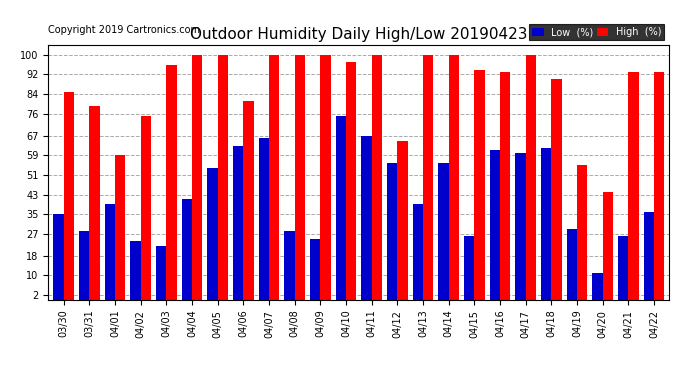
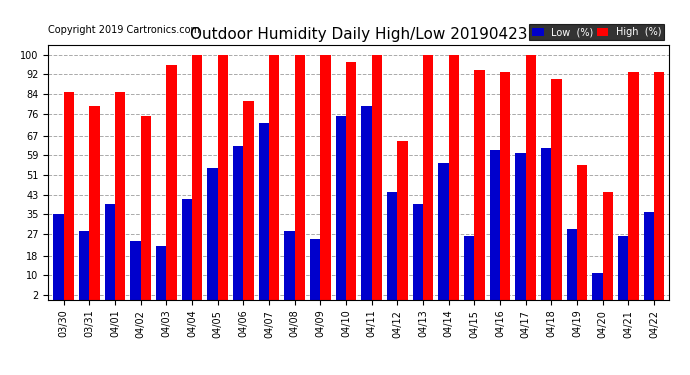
High (%)/04/01: 59 -> 85
Low (%)/04/07: 66 -> 72
Low (%)/04/11: 67 -> 79
Low (%)/04/12: 56 -> 44
